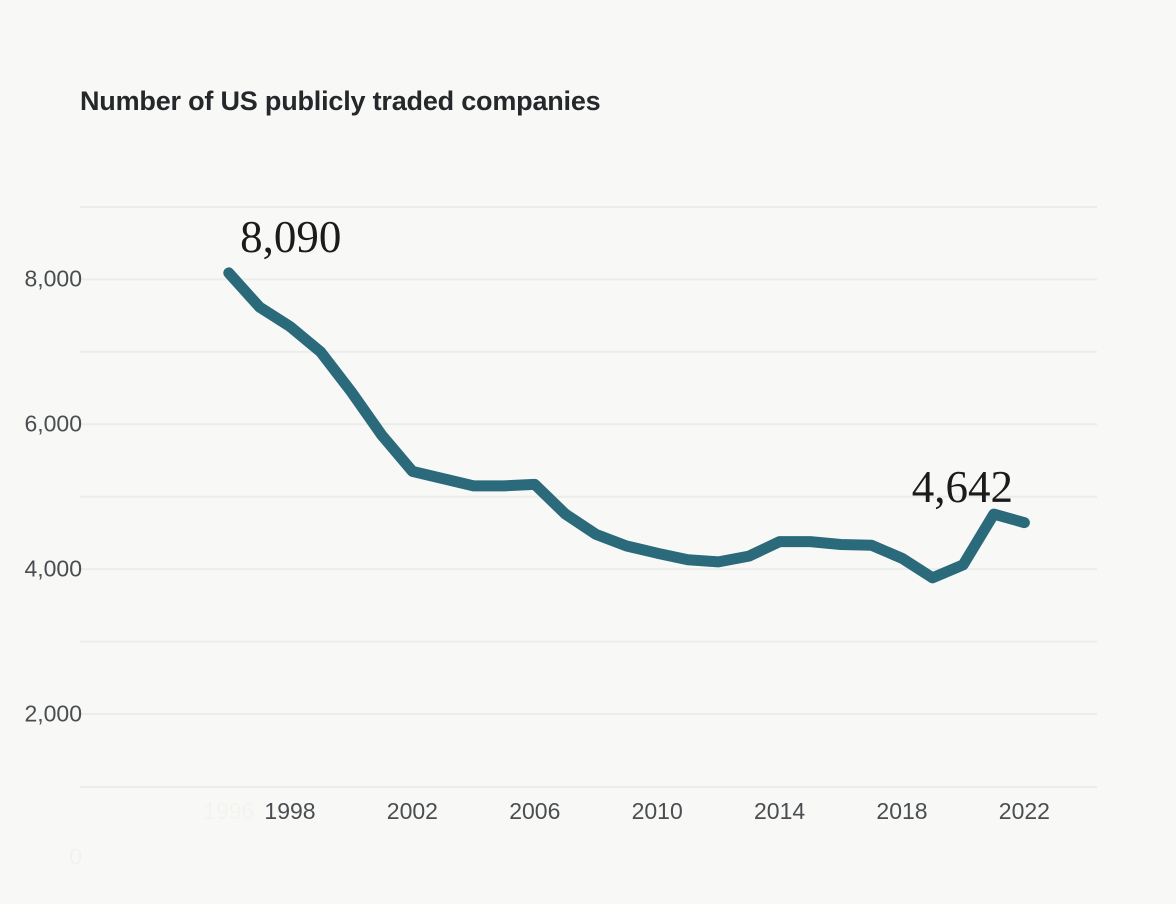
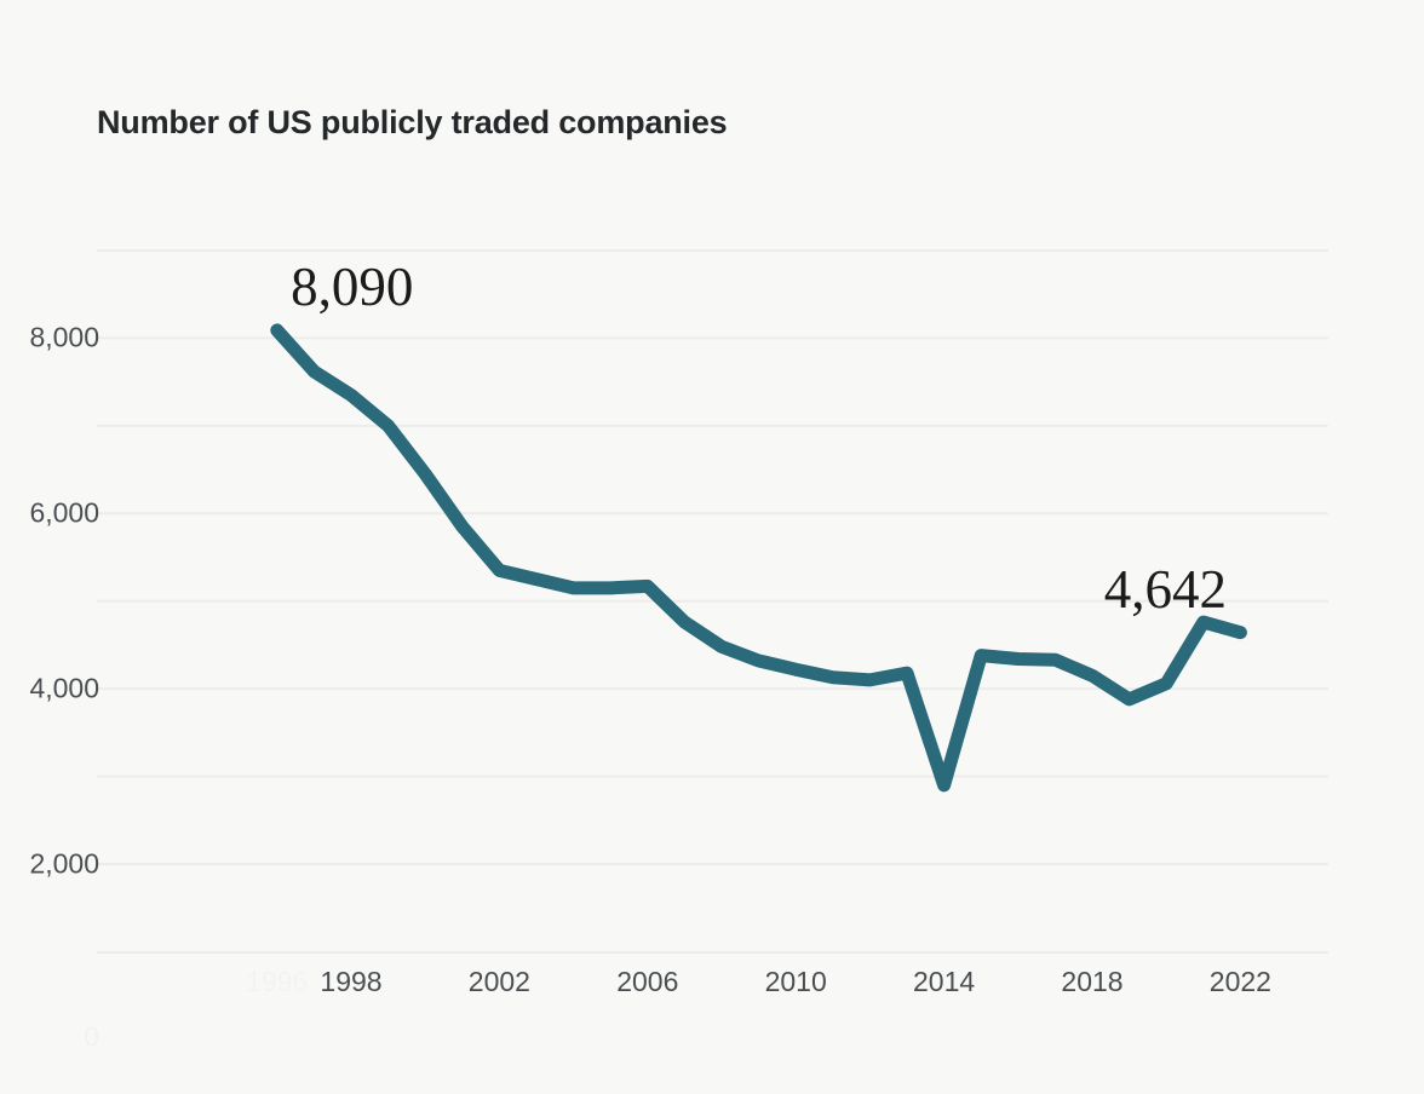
2014: 4400 -> 2900
